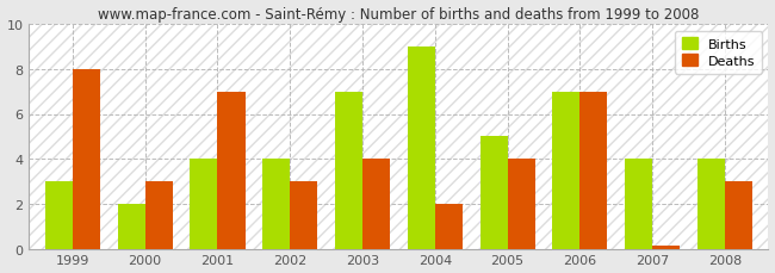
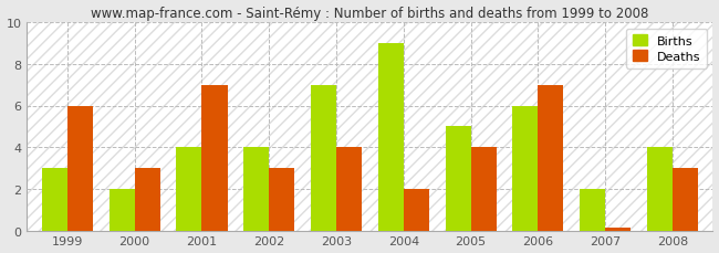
Deaths/1999: 8.0 -> 6.0
Births/2006: 7 -> 6
Births/2007: 4 -> 2
